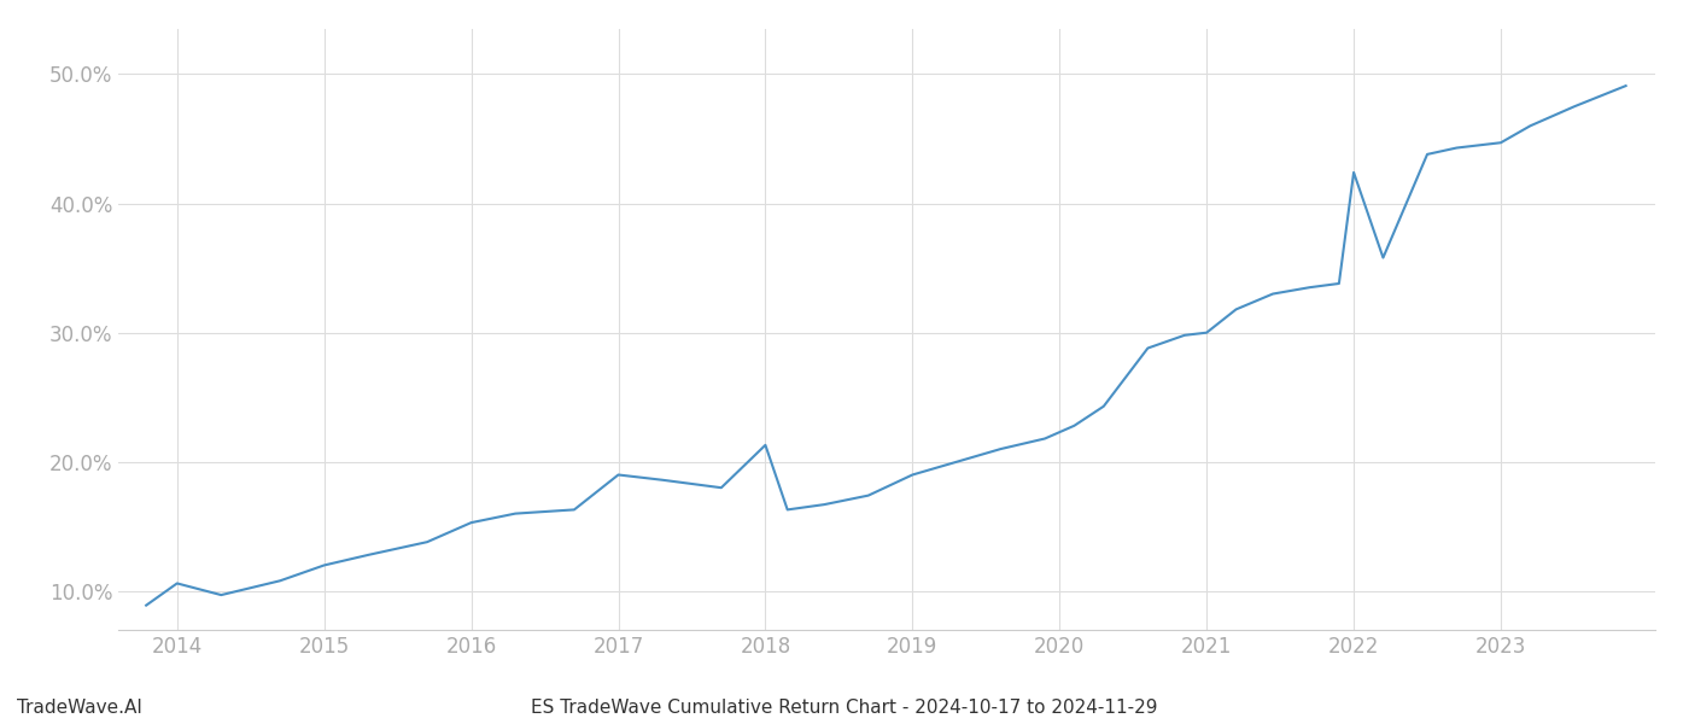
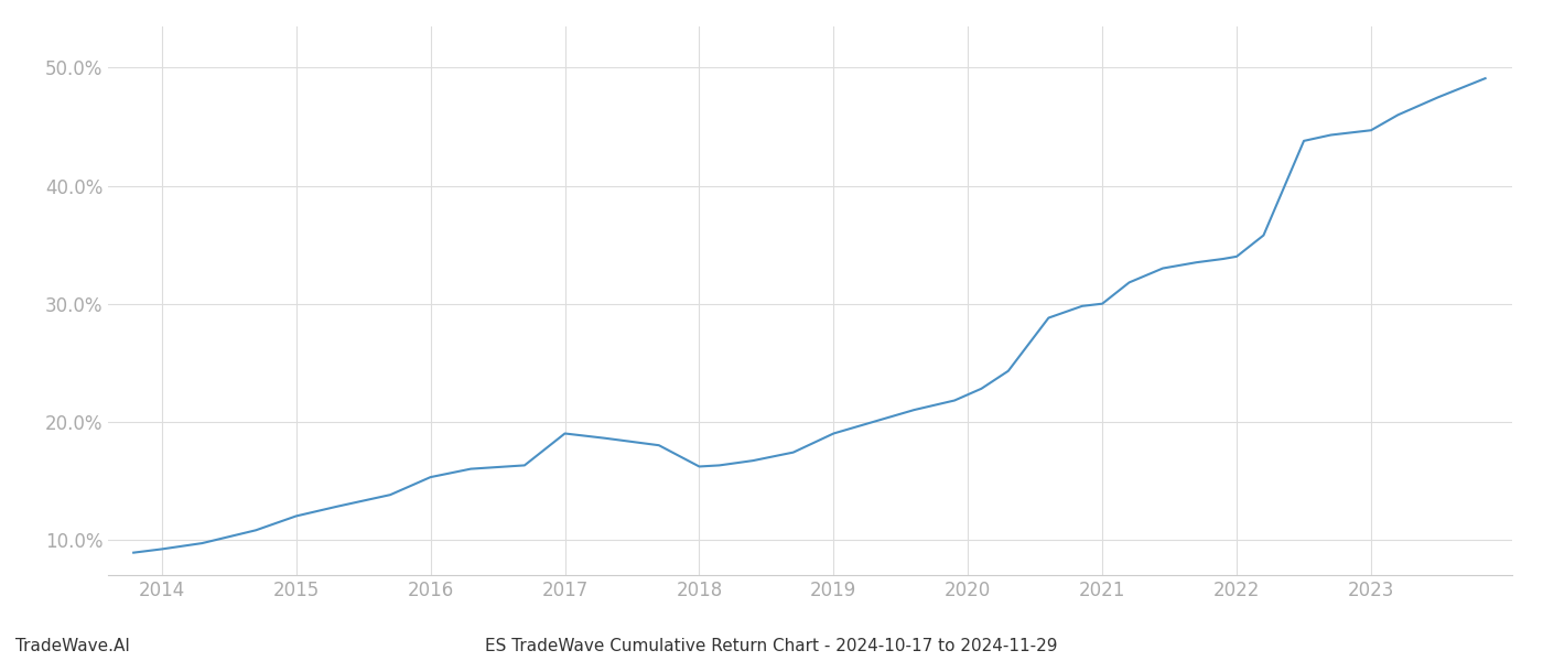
2014: 10.6% -> 9.2%
2018: 21.3% -> 16.2%
2022: 42.4% -> 34.0%
